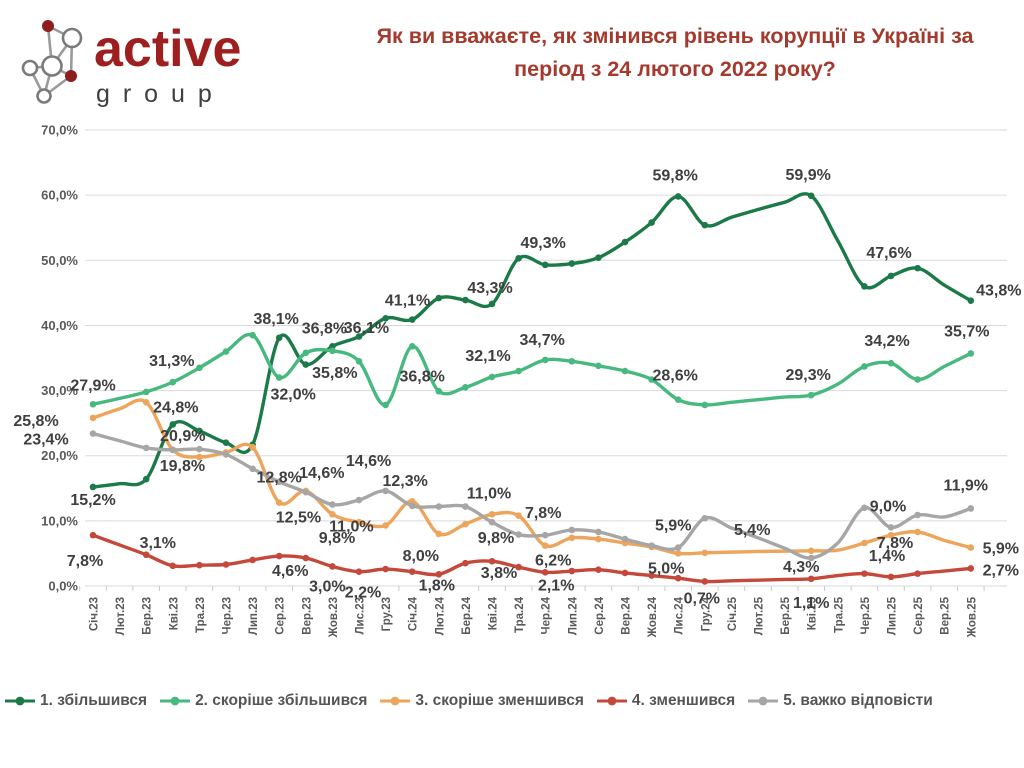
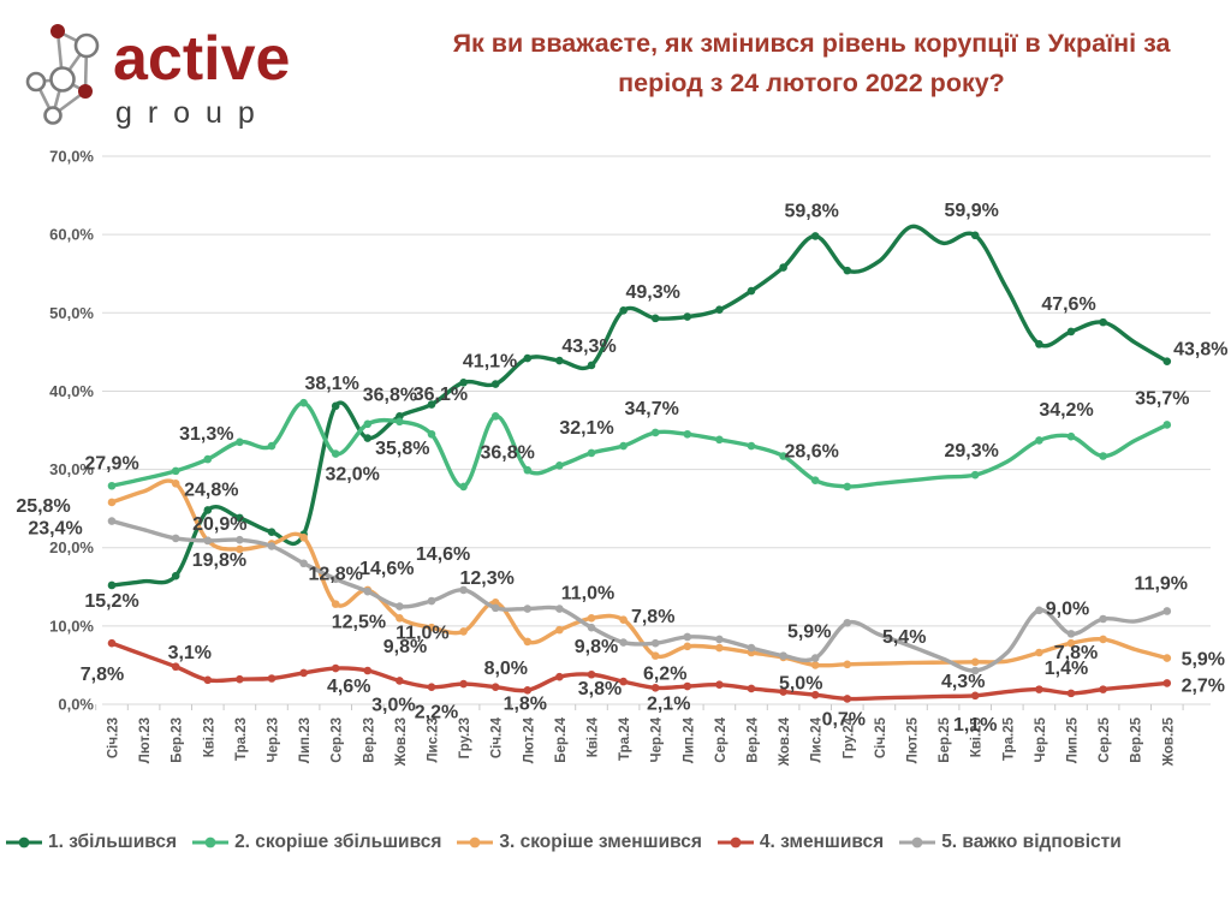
2. скоріше збільшився/Чер.23: 36% -> 33%
1. збільшився/Лют.25: 58% -> 61%
